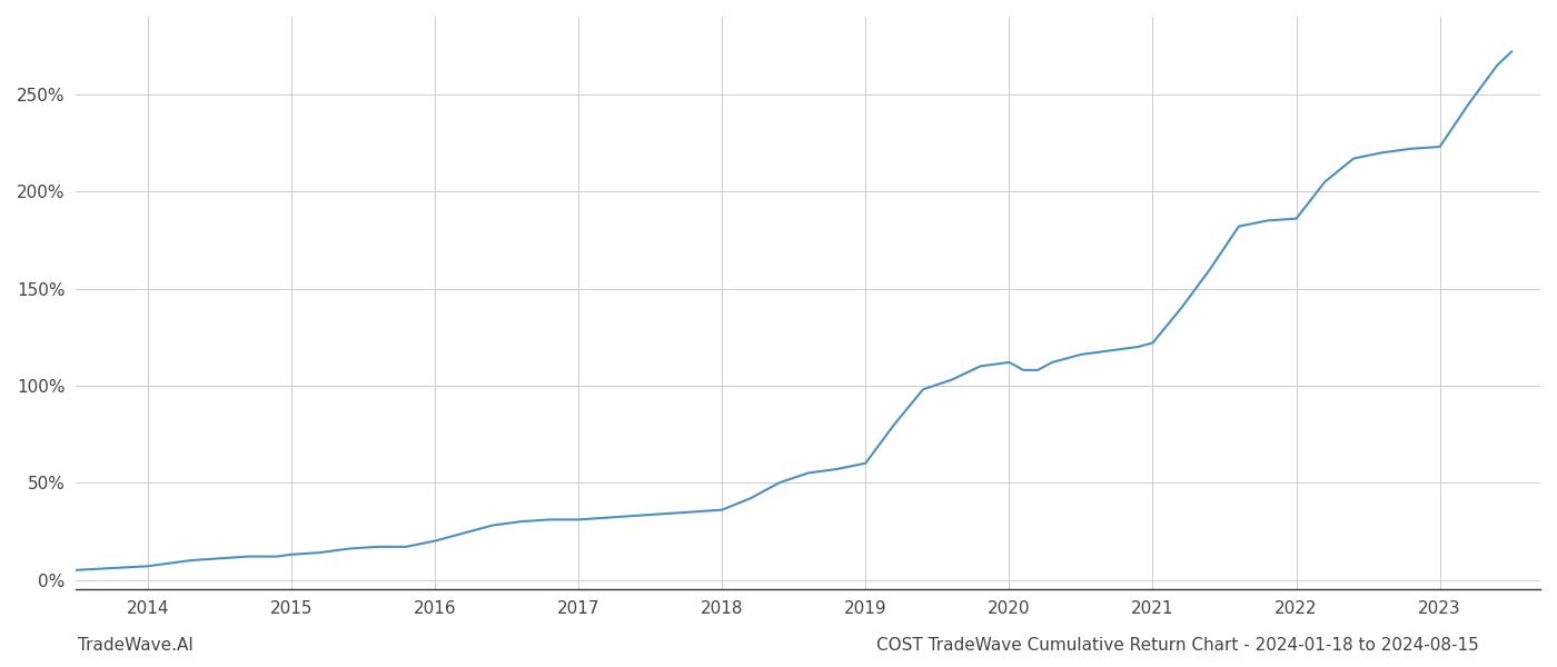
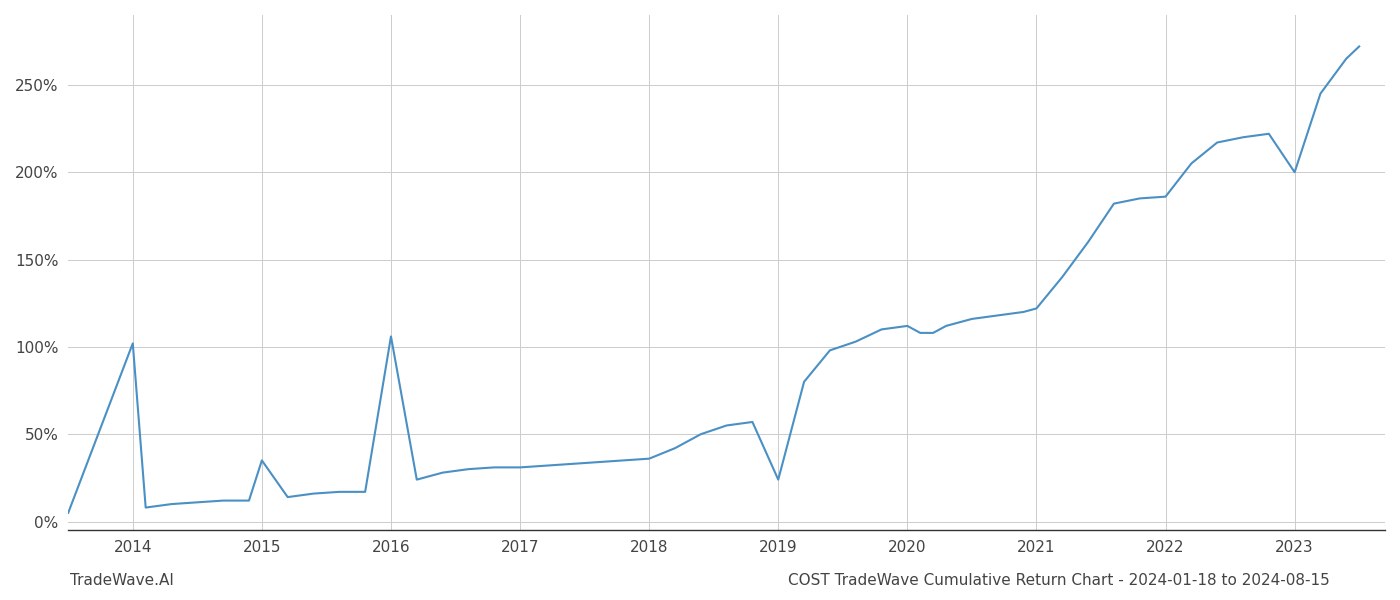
2014: 7% -> 102%
2015: 13% -> 35%
2016: 20% -> 106%
2019: 60% -> 24%
2023: 223% -> 200%
